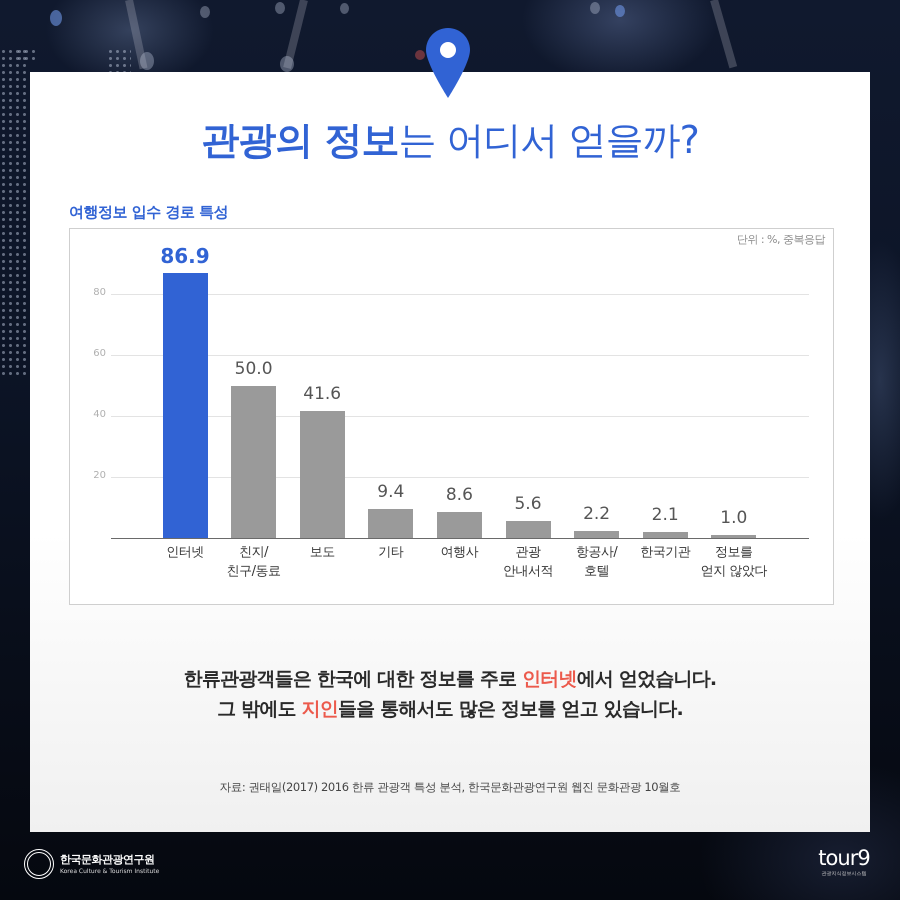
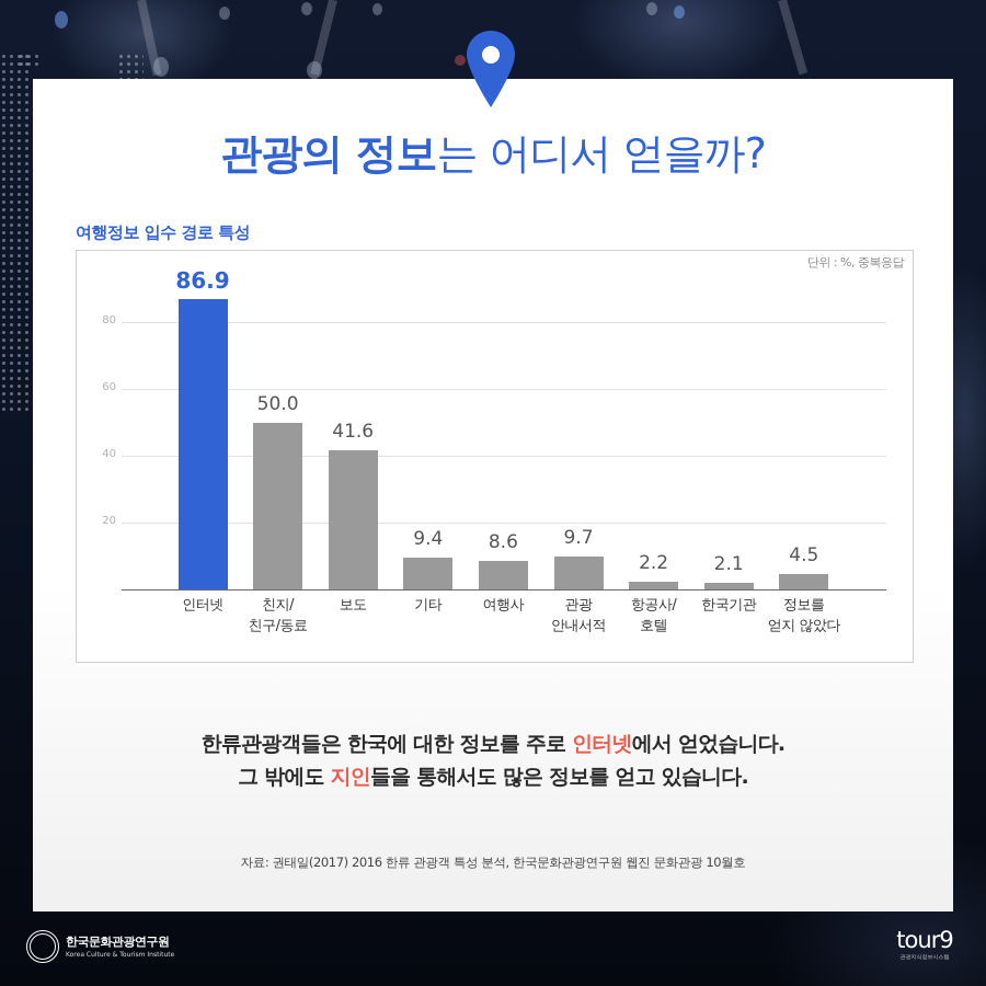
관광 안내서적: 5.6 -> 9.7
정보를 얻지 않았다: 1.0 -> 4.5
